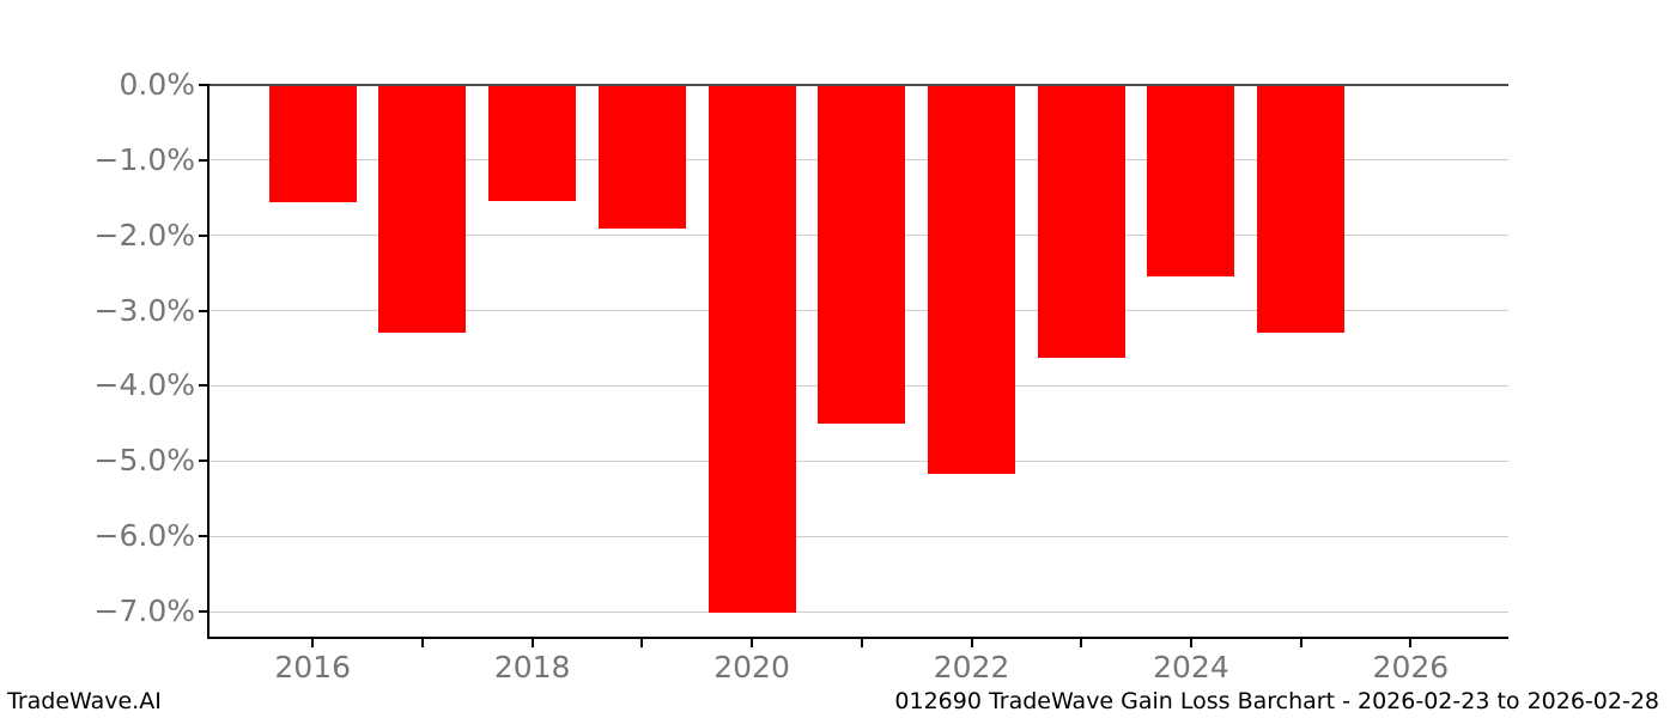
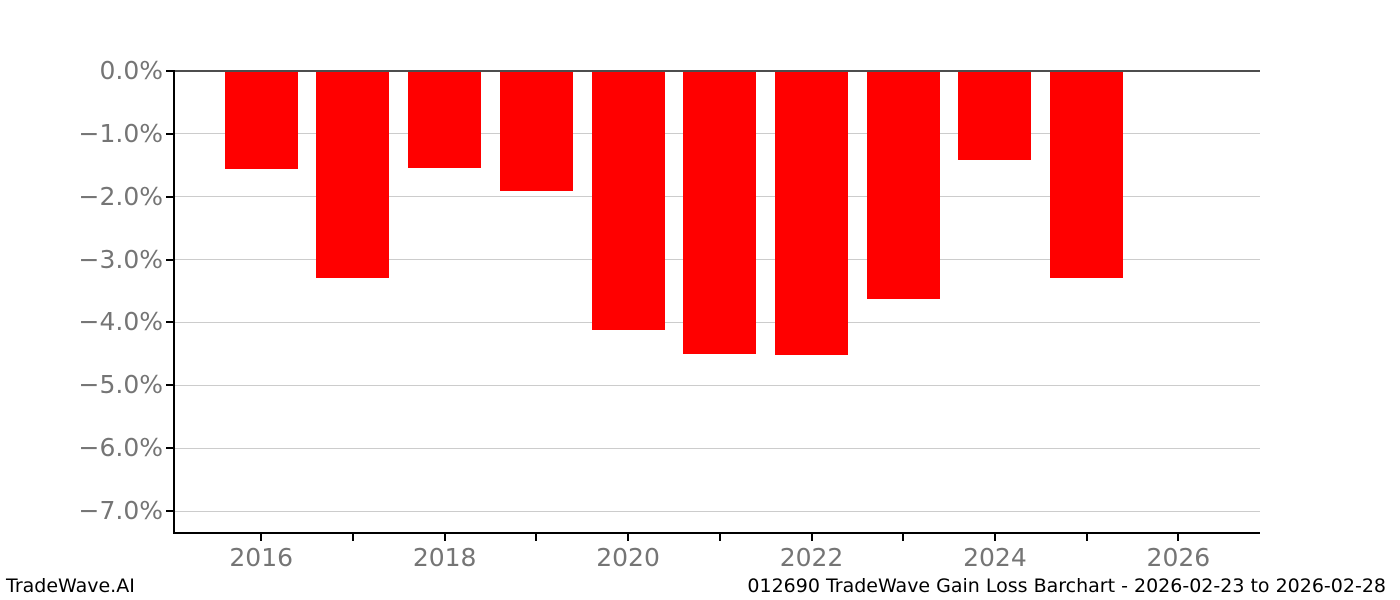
2020: -7.0% -> -4.1%
2022: -5.2% -> -4.5%
2024: -2.5% -> -1.4%
